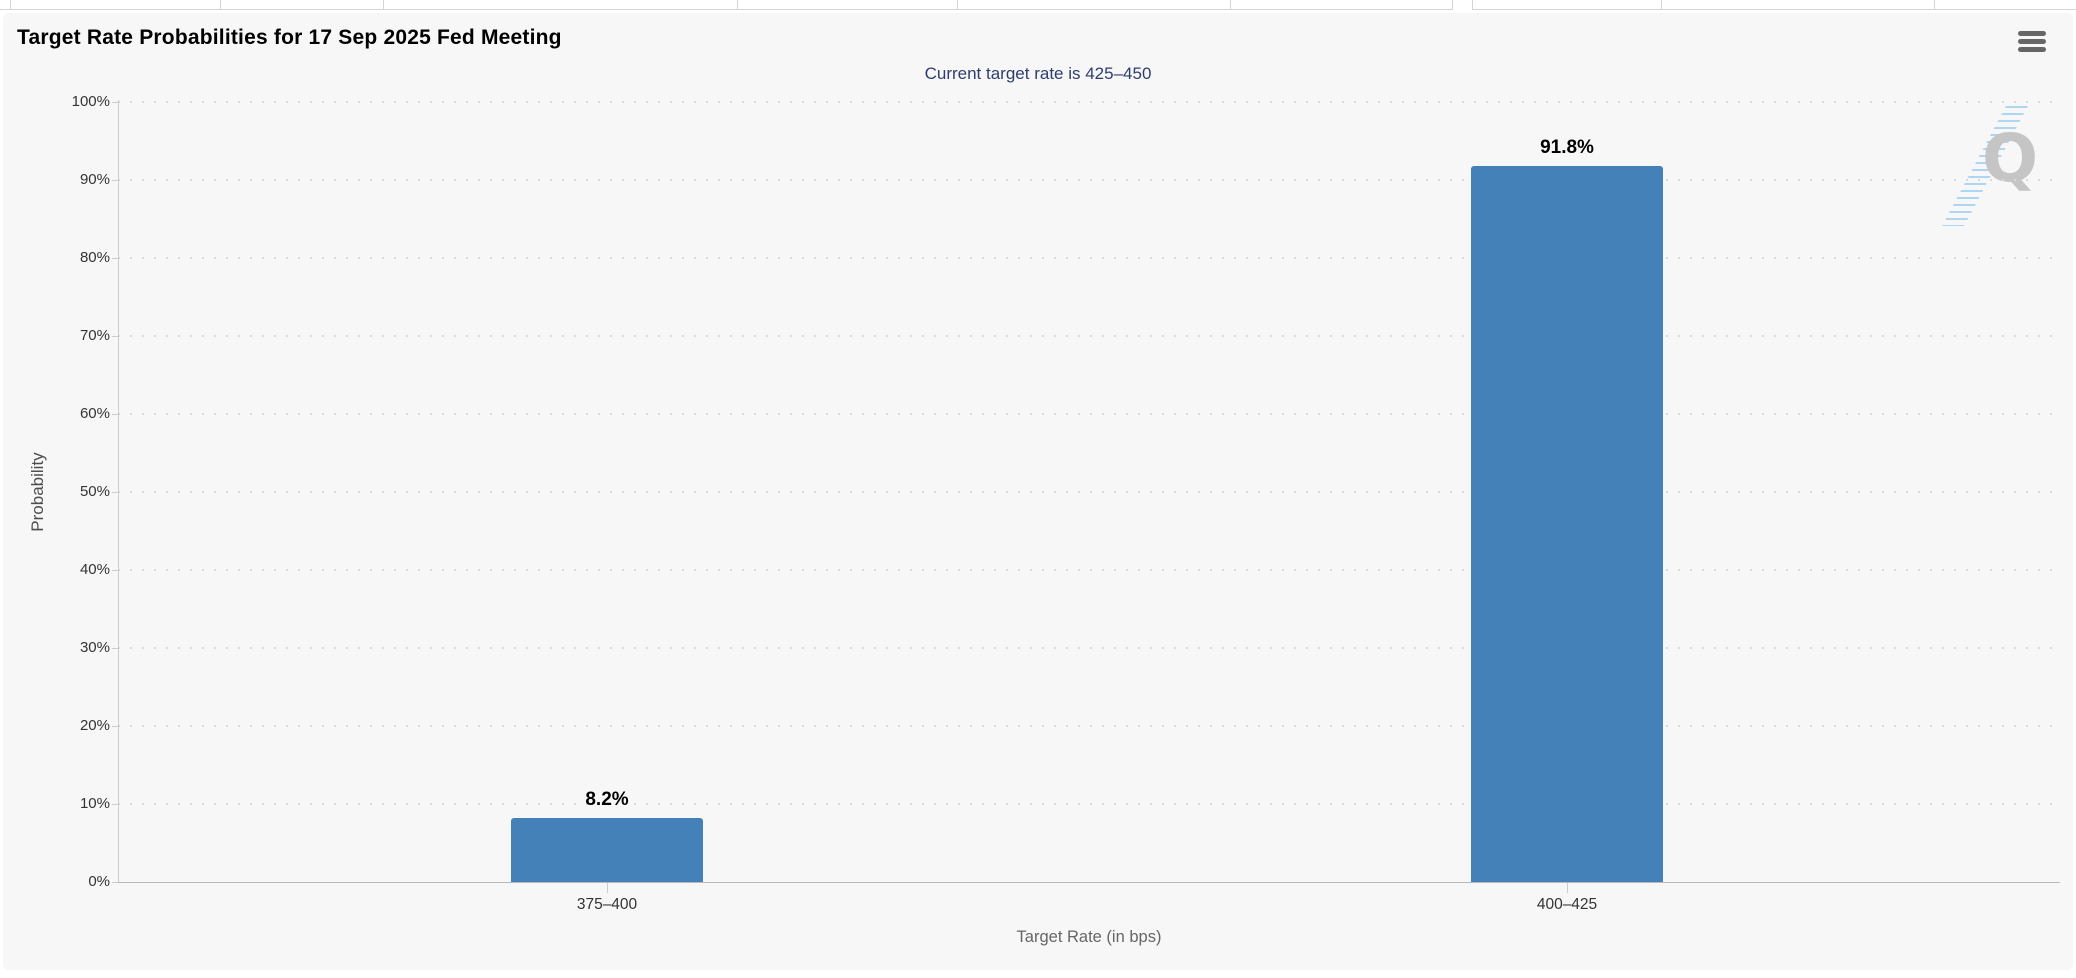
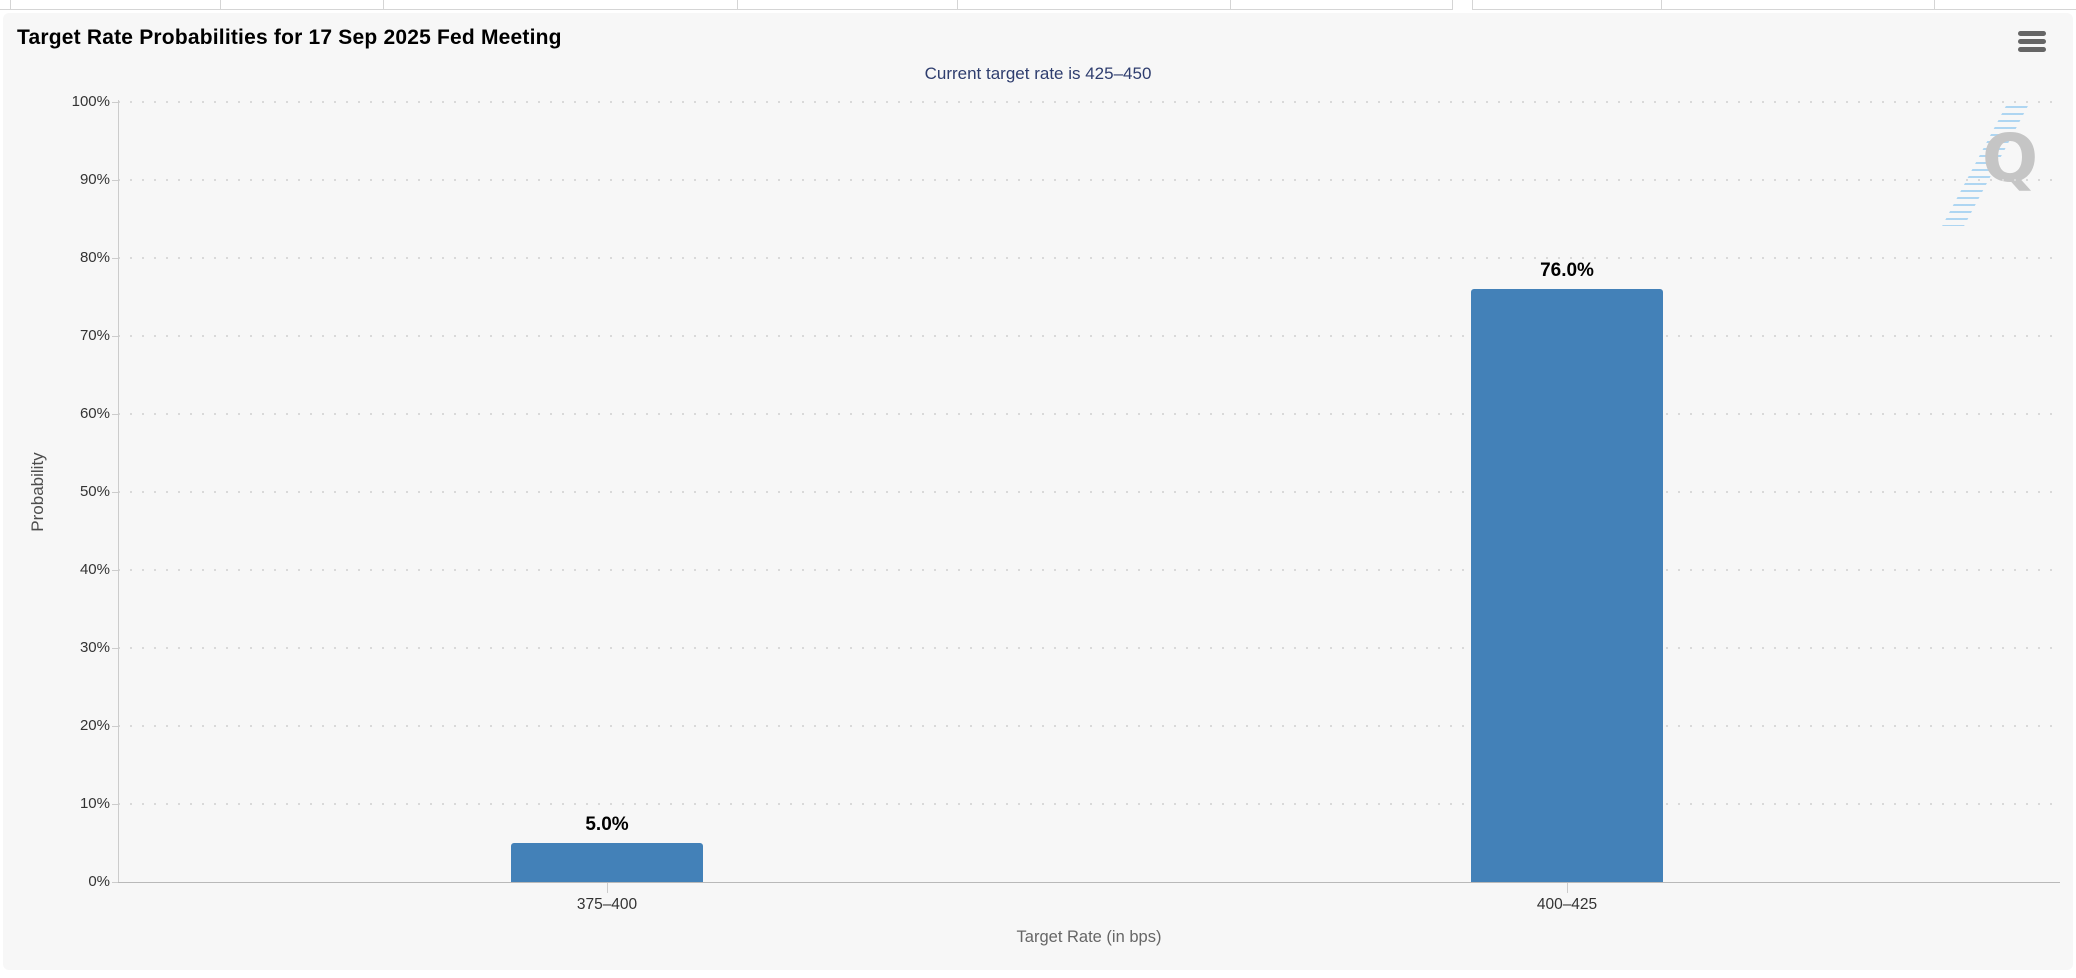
375–400: 8.2% -> 5.0%
400–425: 91.8% -> 76.0%
